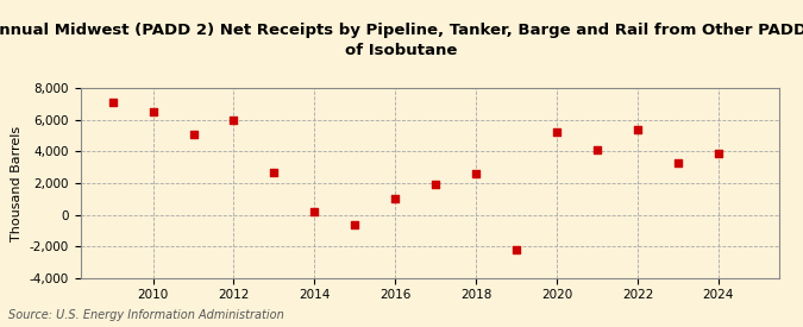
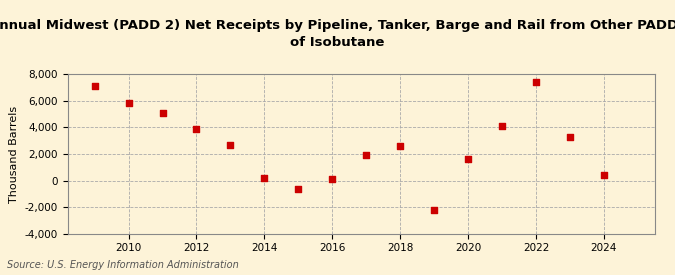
2010: 6,500 -> 5,800
2012: 6,000 -> 3,900
2016: 1,000 -> 200
2020: 5,200 -> 1,600
2022: 5,400 -> 7,400
2024: 3,900 -> 400
